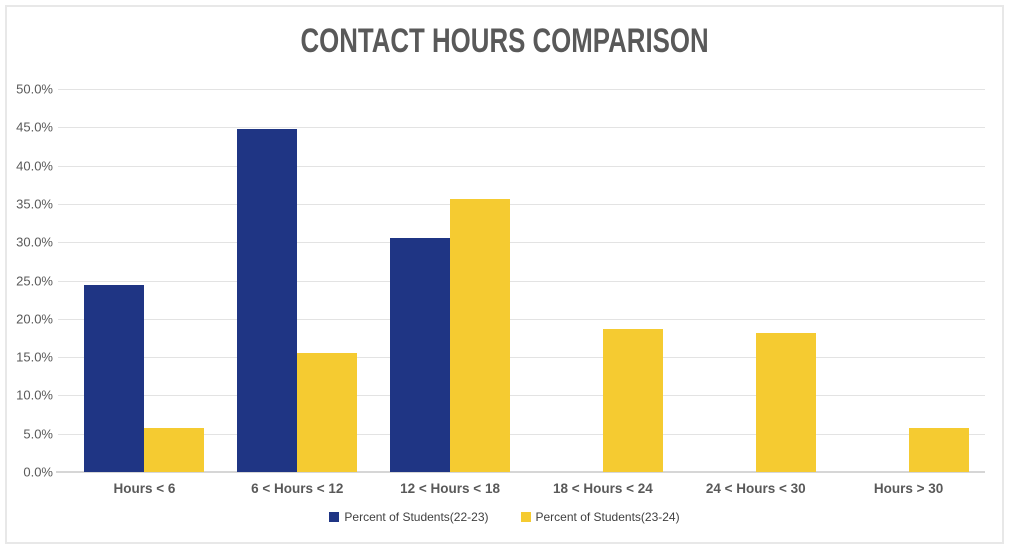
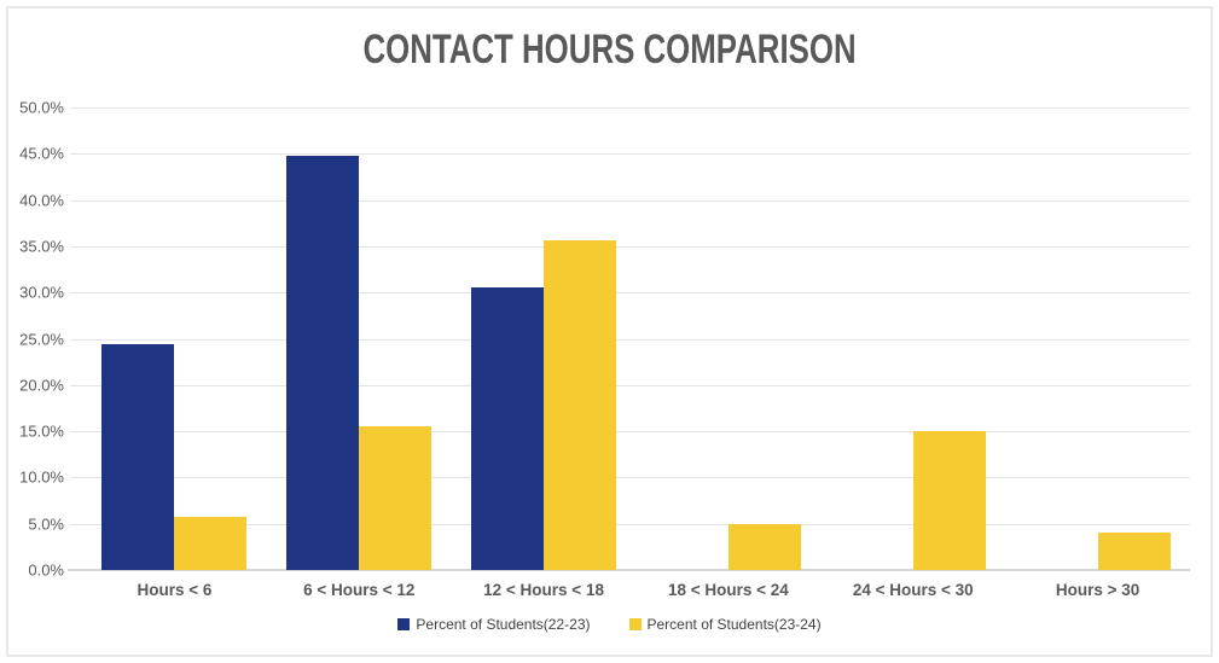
Percent of Students(23-24)/18 < Hours < 24: 19% -> 5%
Percent of Students(23-24)/24 < Hours < 30: 18% -> 15%
Percent of Students(23-24)/Hours > 30: 6% -> 4%
